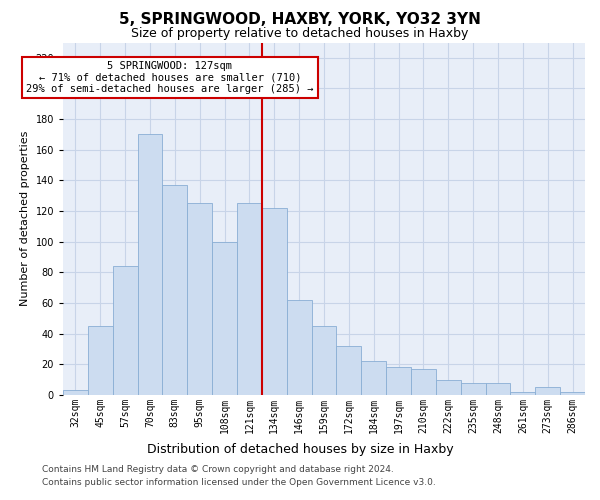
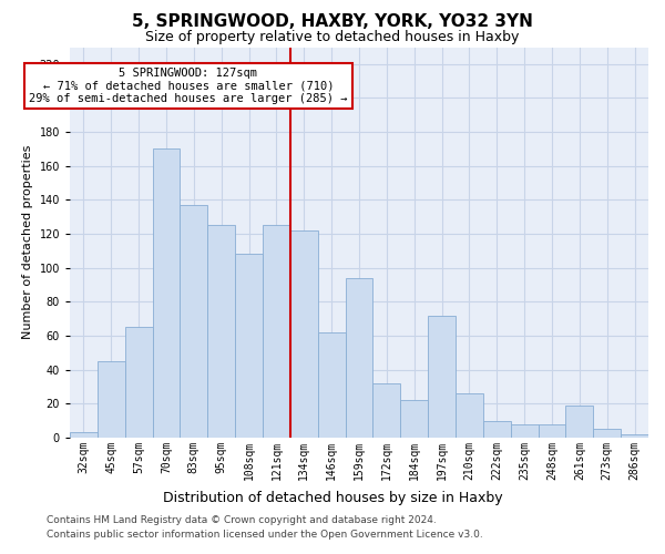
57sqm: 84 -> 65
108sqm: 100 -> 108
159sqm: 45 -> 94
197sqm: 18 -> 72
210sqm: 17 -> 26
261sqm: 2 -> 19
